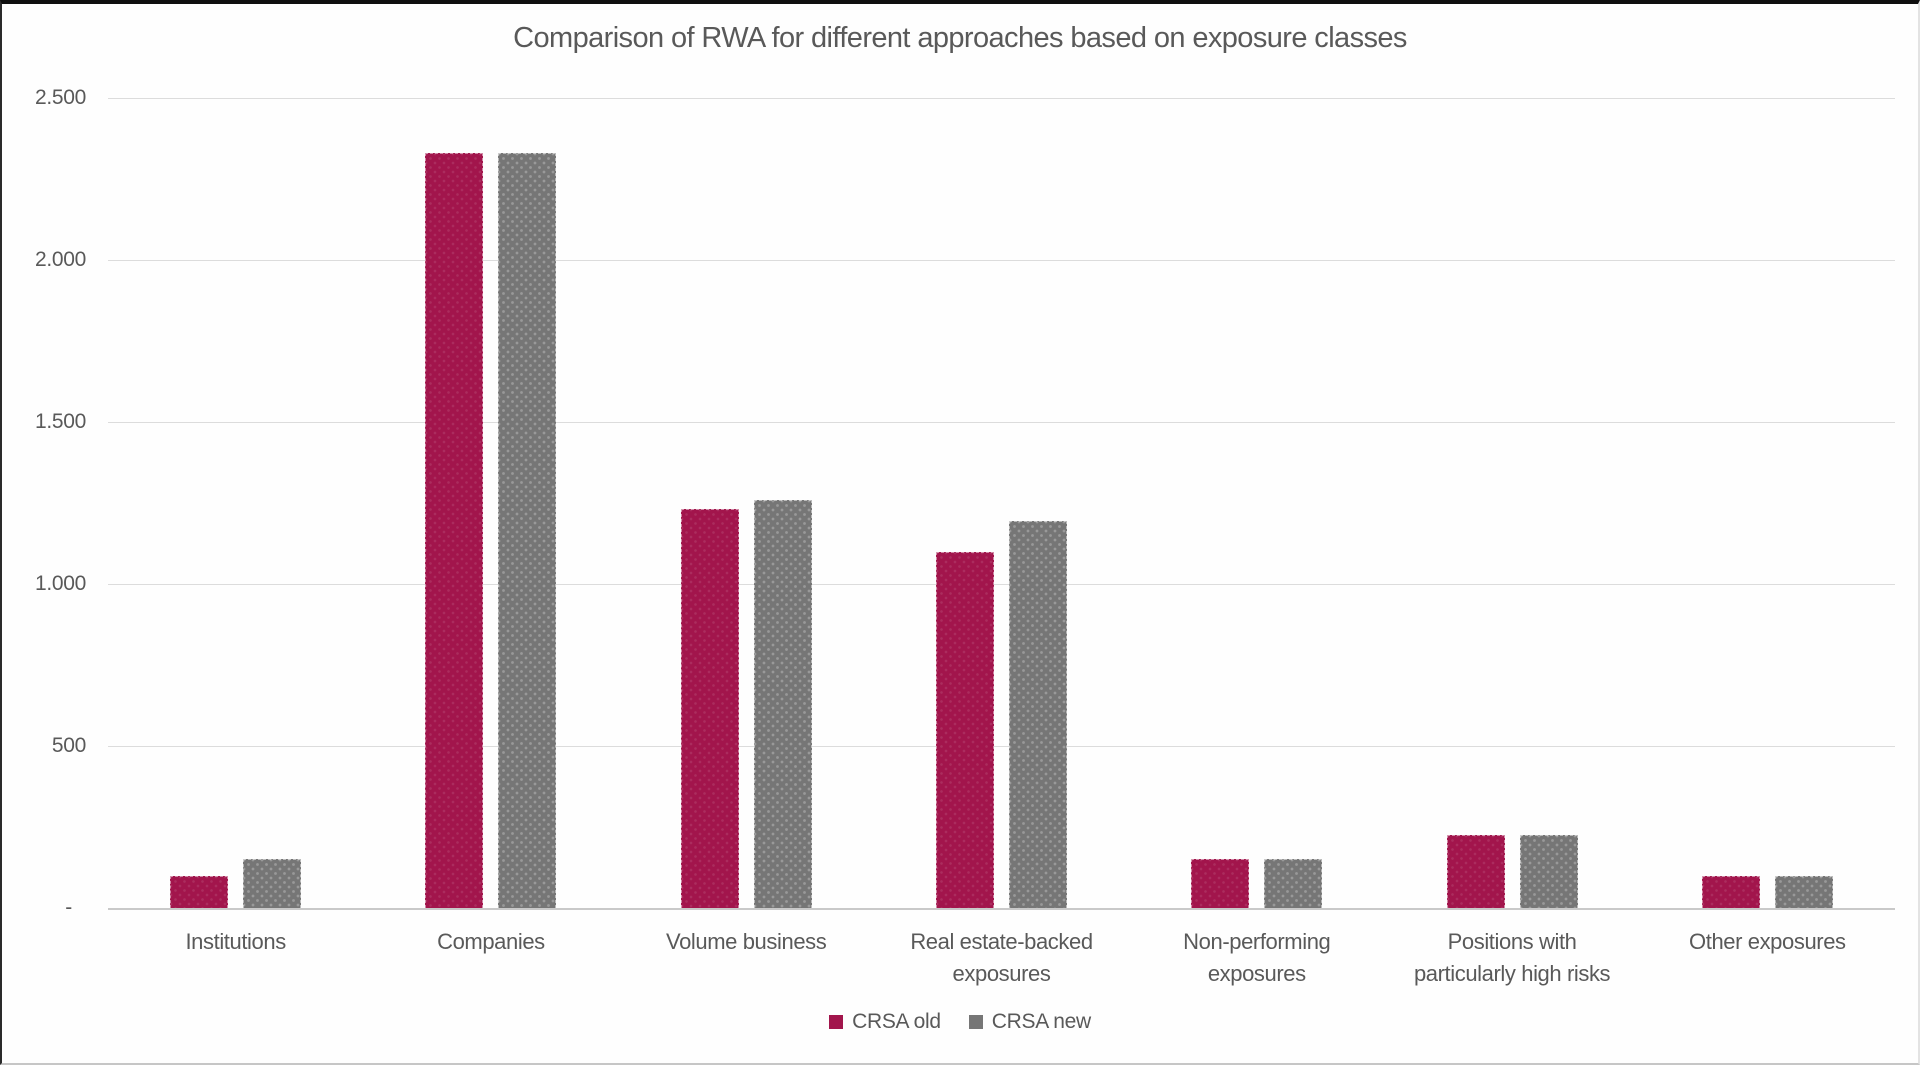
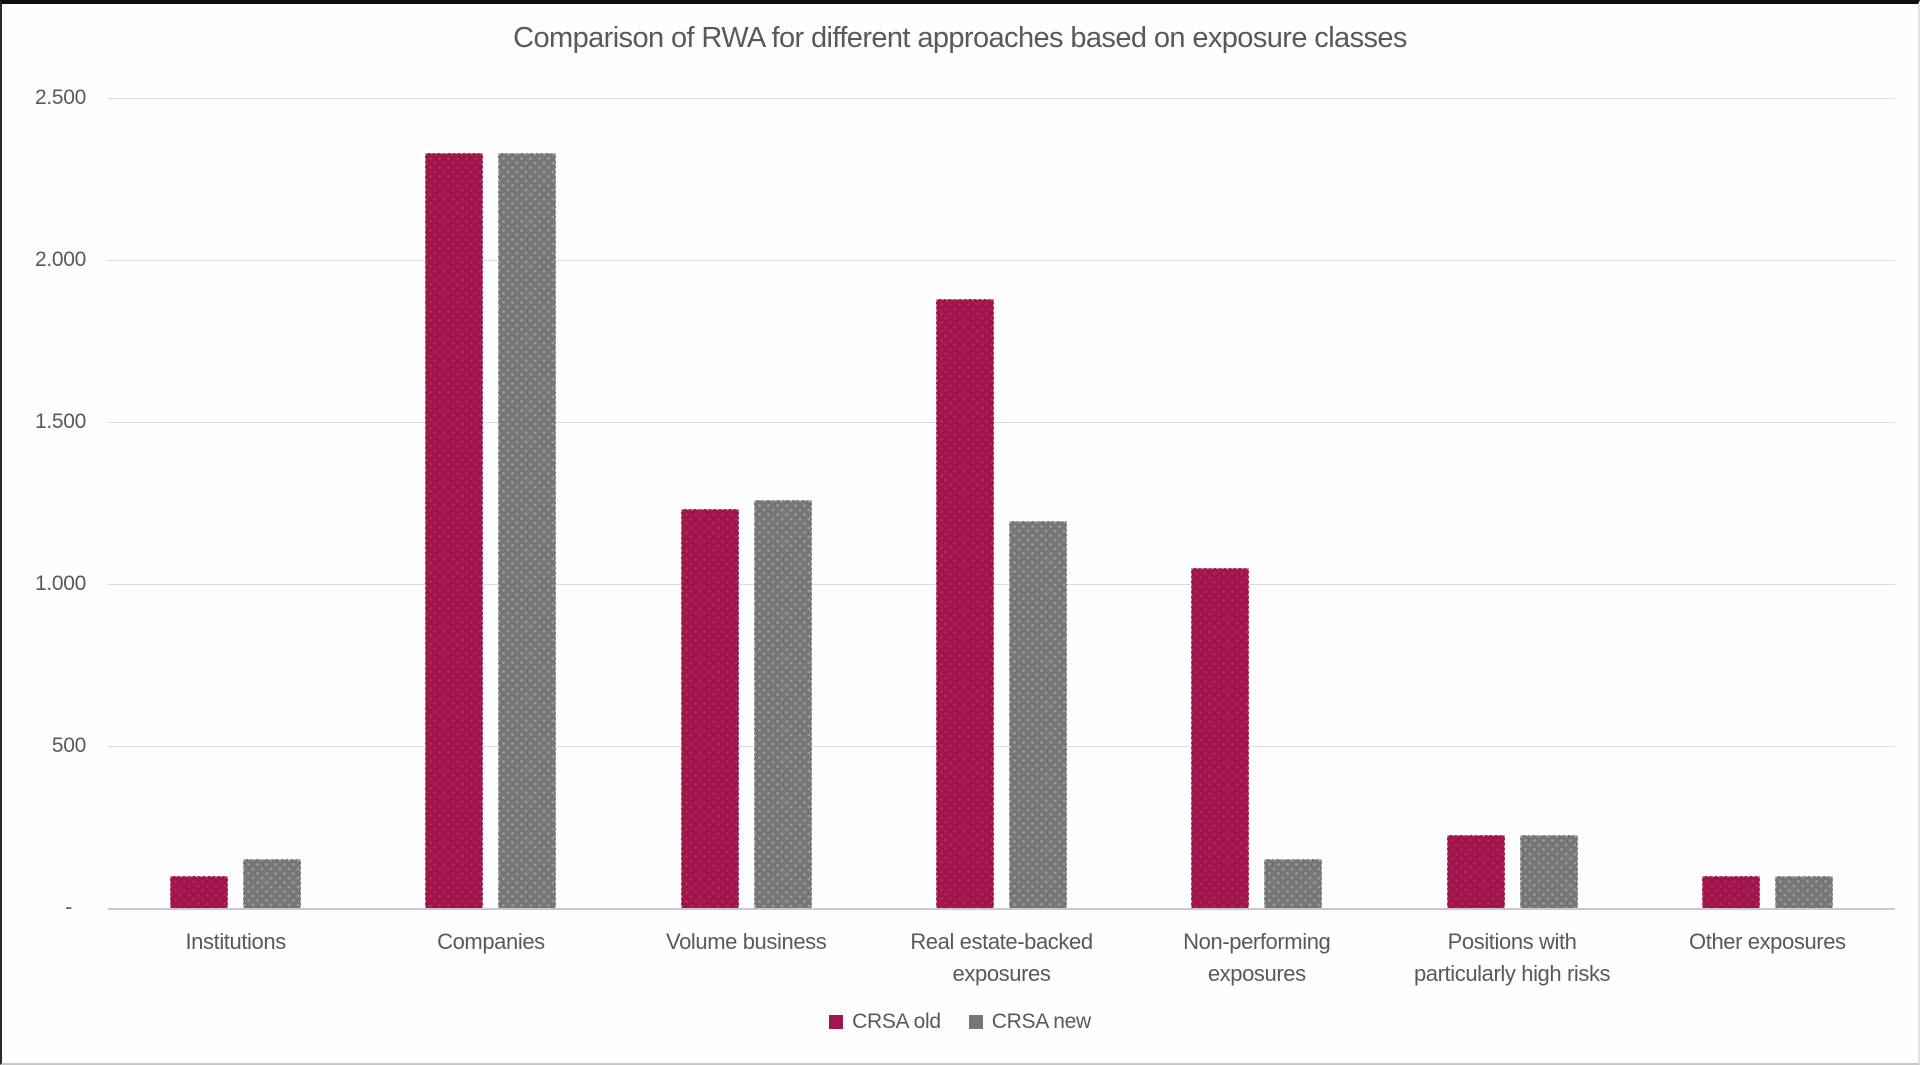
CRSA old/Real estate-backed exposures: 1100 -> 1880
CRSA old/Non-performing exposures: 150 -> 1050
